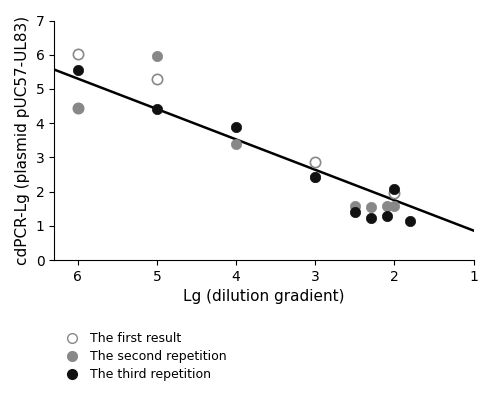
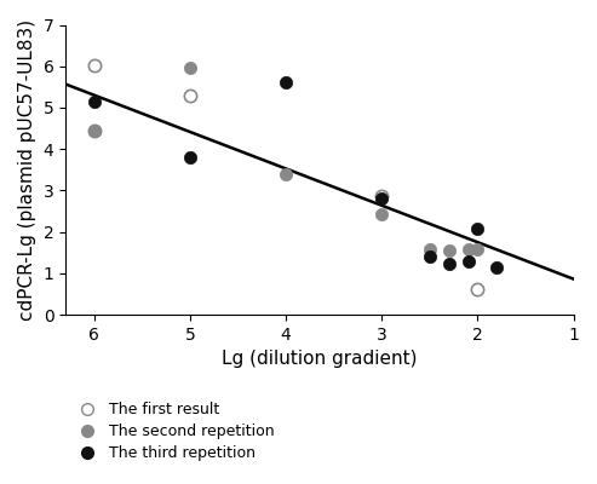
The third repetition/6: 5.55 -> 5.15
The third repetition/5: 4.42 -> 3.80
The third repetition/4: 3.90 -> 5.60
The third repetition/3: 2.42 -> 2.80
The first result/2: 1.97 -> 0.60
